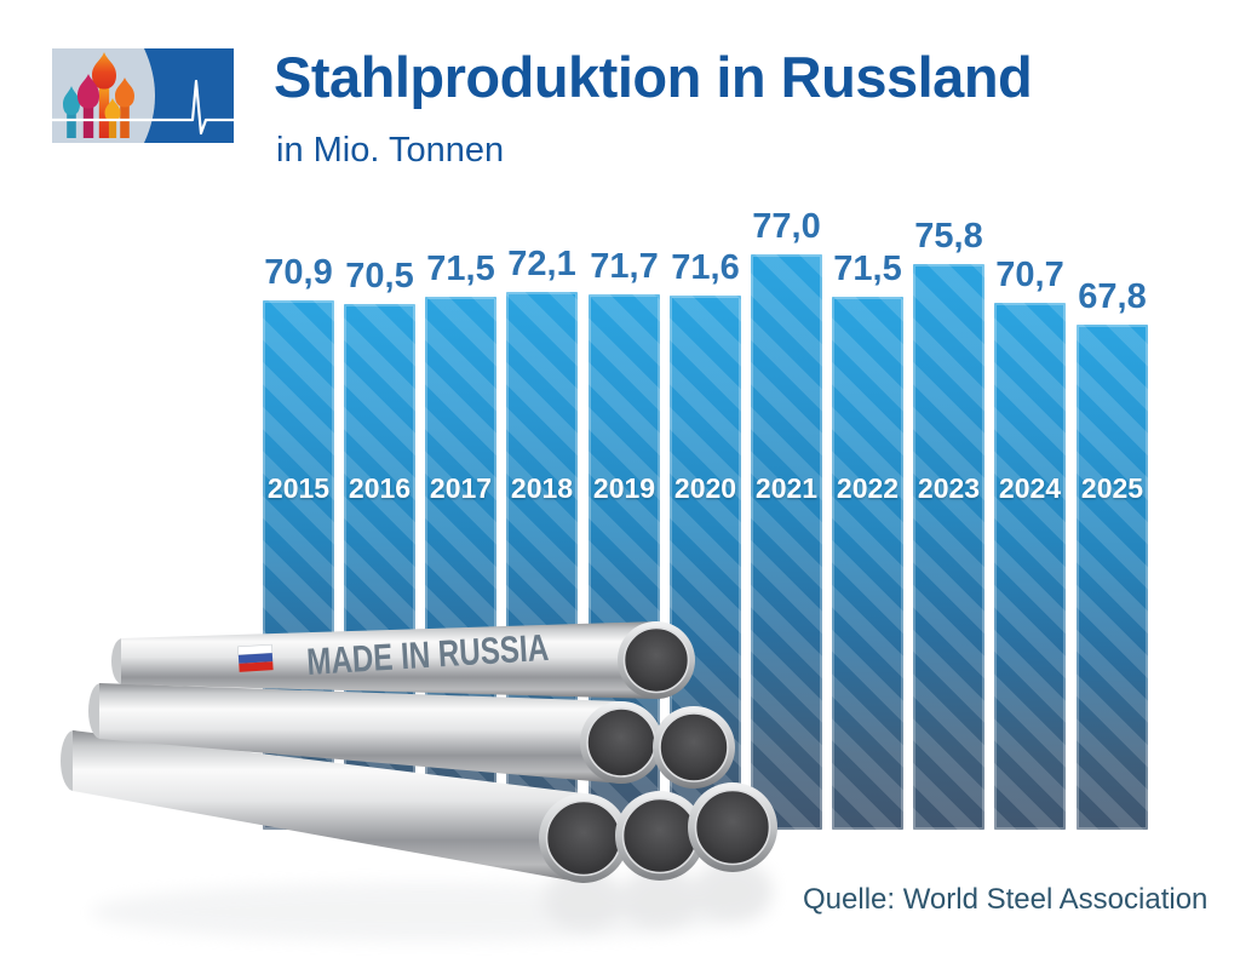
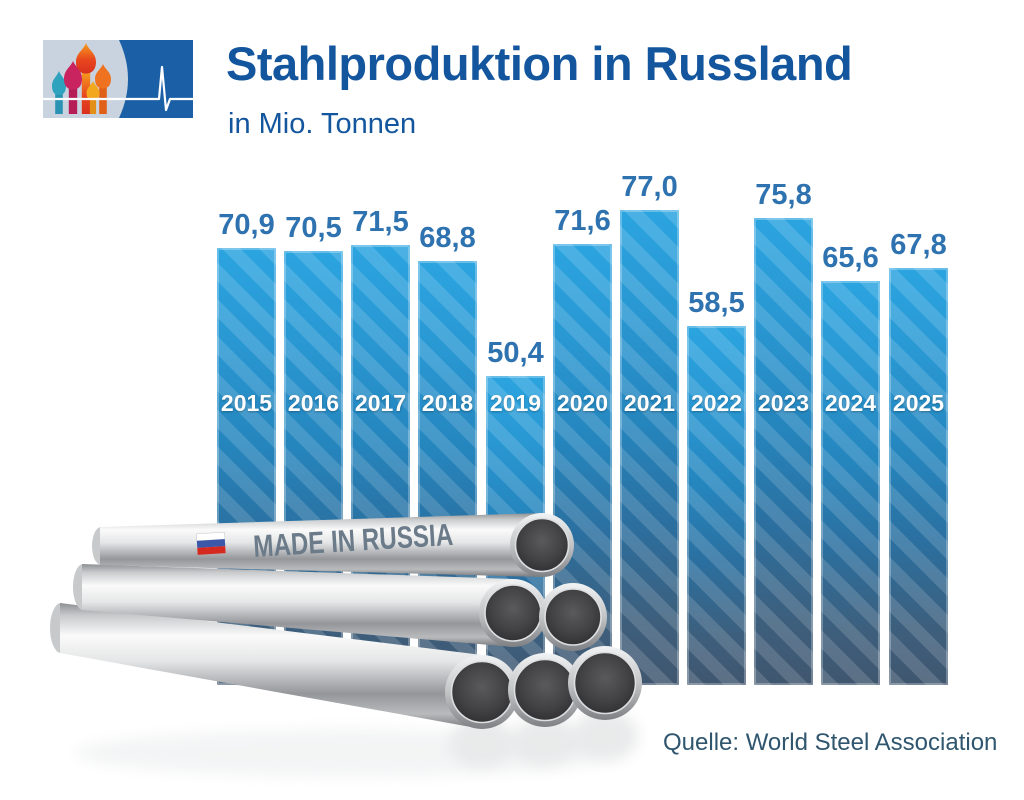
2018: 72,1 -> 68,8
2019: 71,7 -> 50,4
2022: 71,5 -> 58,5
2024: 70,7 -> 65,6
